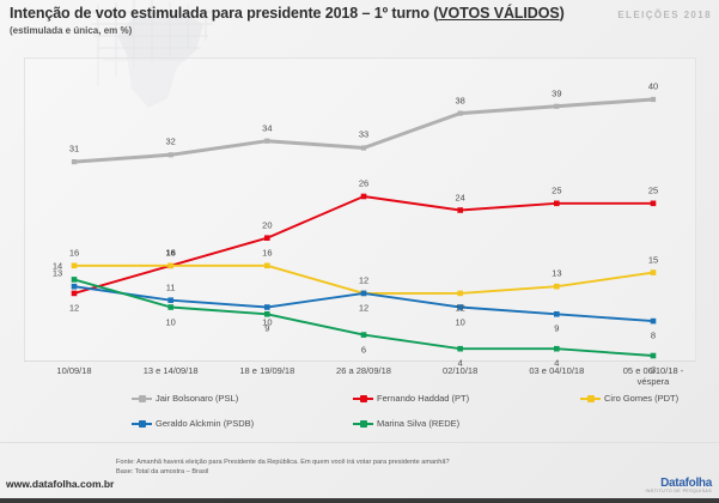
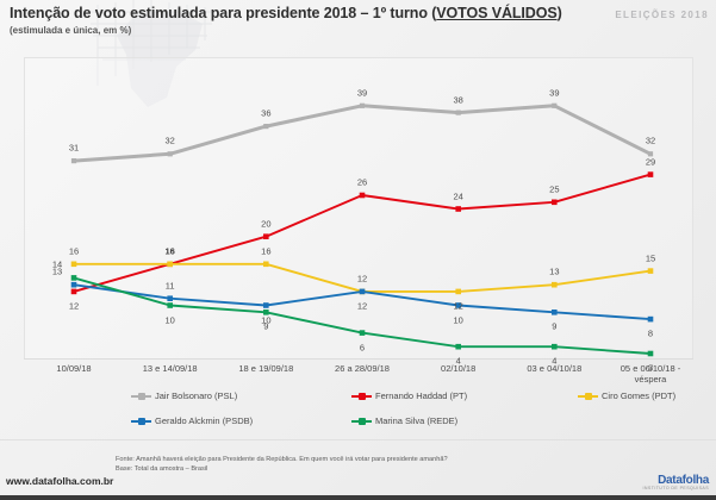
Jair Bolsonaro (PSL)/18 e 19/09/18: 34 -> 36
Jair Bolsonaro (PSL)/26 a 28/09/18: 33 -> 39
Jair Bolsonaro (PSL)/05 e 06/10/18 - véspera: 40 -> 32
Fernando Haddad (PT)/05 e 06/10/18 - véspera: 25 -> 29
